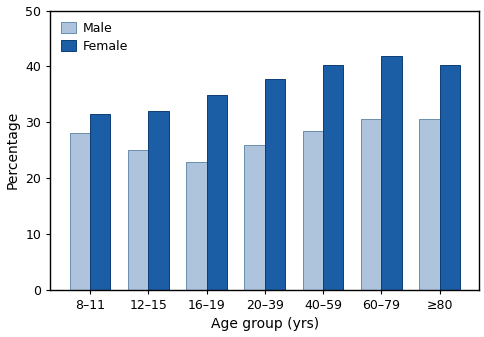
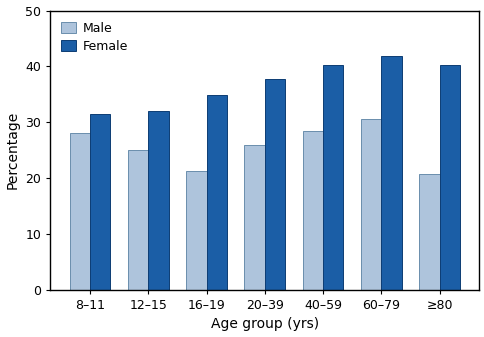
Male/16–19: 22.9 -> 21.2
Male/≥80: 30.5 -> 20.8
